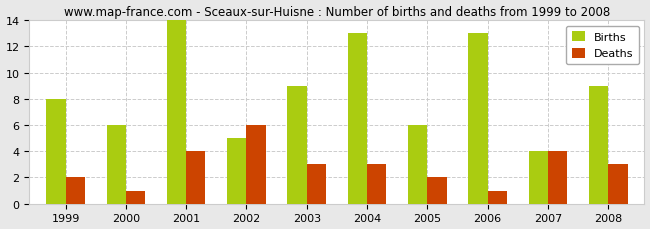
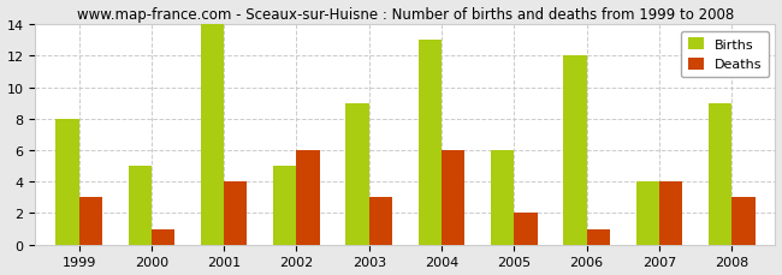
Deaths/1999: 2 -> 3
Births/2000: 6 -> 5
Deaths/2004: 3 -> 6
Births/2006: 13 -> 12
